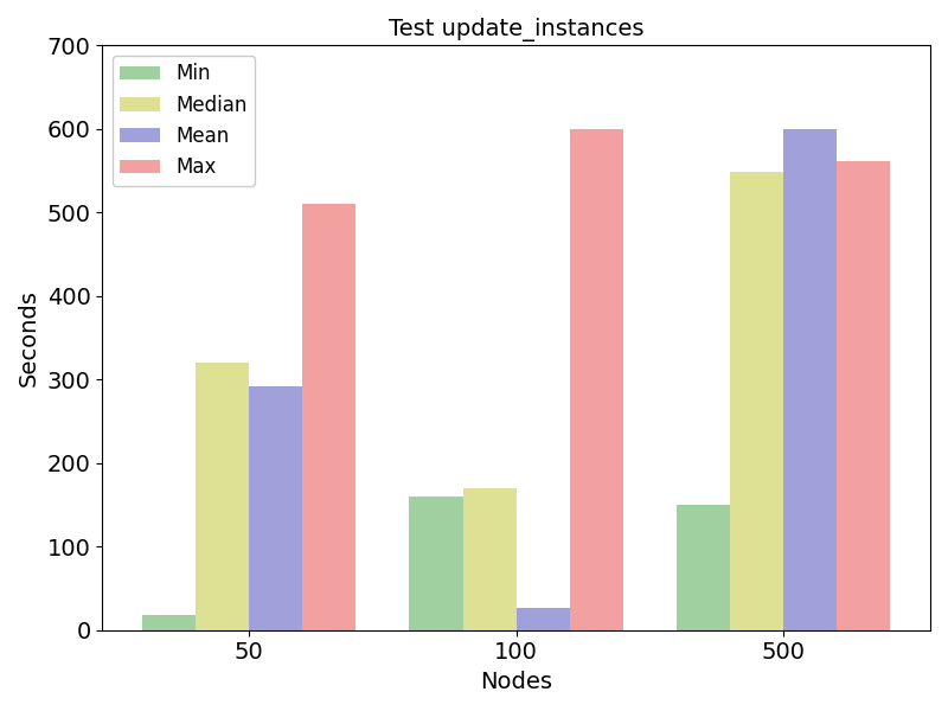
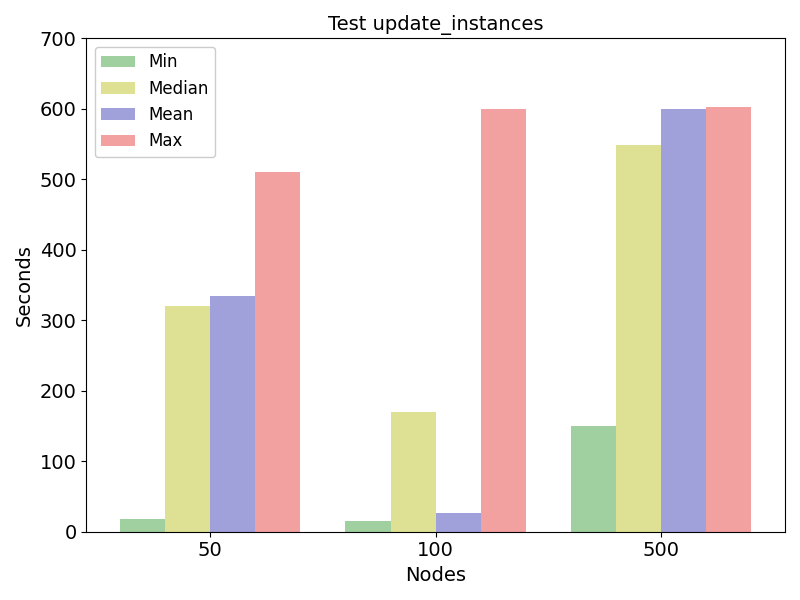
Mean/50: 292 -> 335
Min/100: 160 -> 15
Max/500: 562 -> 602
